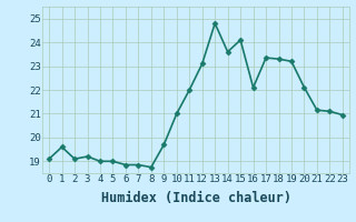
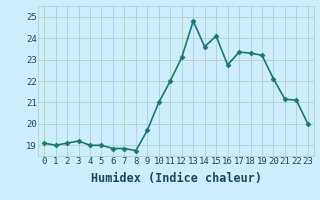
1: 19.60 -> 19.00
16: 22.10 -> 22.75
23: 20.95 -> 20.00
